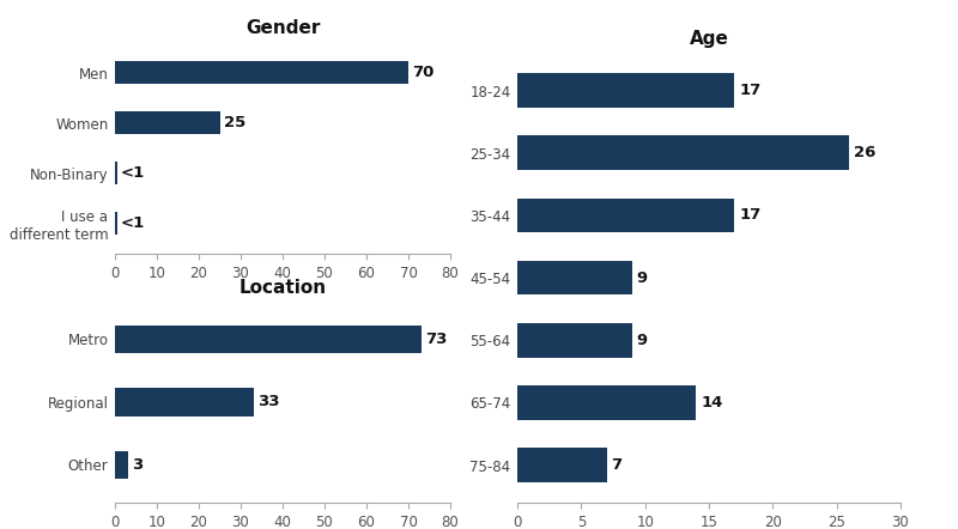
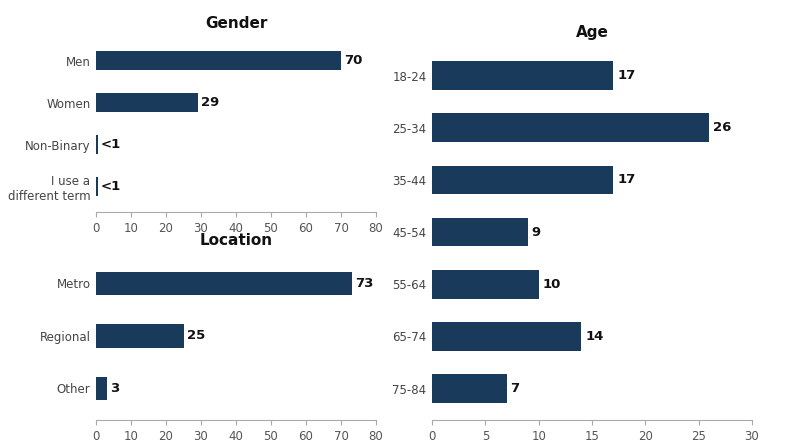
Gender/Women: 25 -> 29
Age/55-64: 9 -> 10
Location/Regional: 33 -> 25
